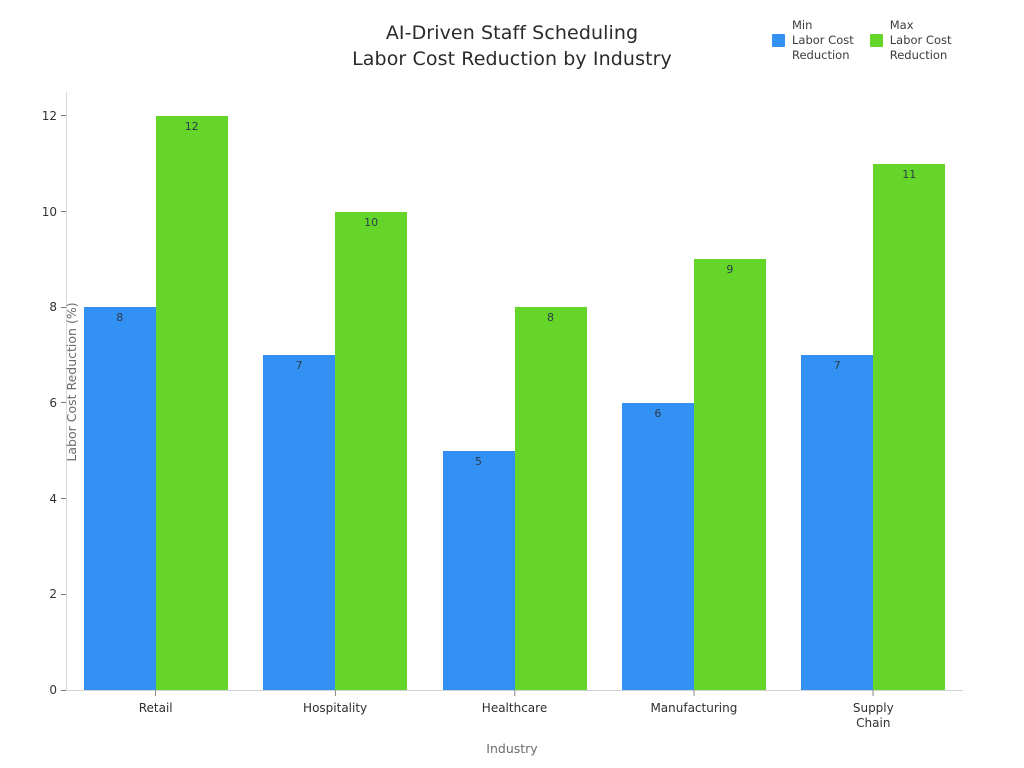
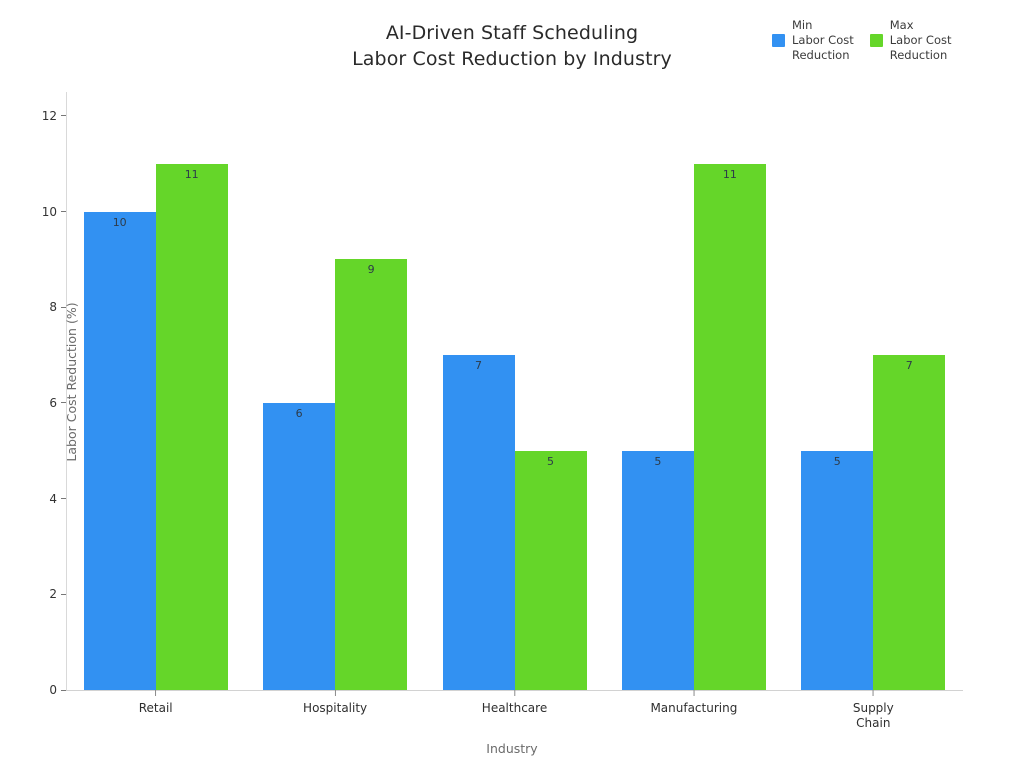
Min Labor Cost Reduction/Retail: 8 -> 10
Max Labor Cost Reduction/Retail: 12 -> 11
Min Labor Cost Reduction/Hospitality: 7 -> 6
Max Labor Cost Reduction/Hospitality: 10 -> 9
Min Labor Cost Reduction/Healthcare: 5 -> 7
Max Labor Cost Reduction/Healthcare: 8 -> 5
Min Labor Cost Reduction/Manufacturing: 6 -> 5
Max Labor Cost Reduction/Manufacturing: 9 -> 11
Min Labor Cost Reduction/Supply Chain: 7 -> 5
Max Labor Cost Reduction/Supply Chain: 11 -> 7
